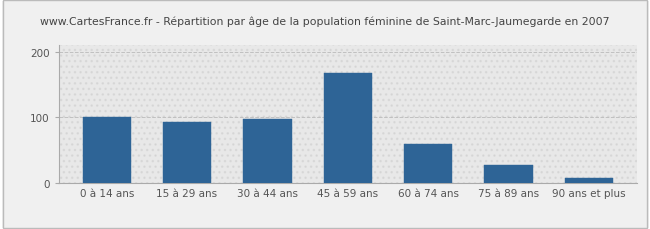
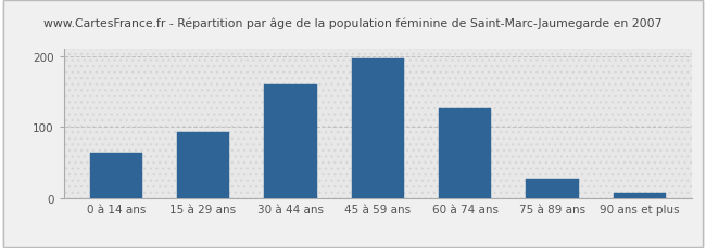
0 à 14 ans: 100 -> 64
30 à 44 ans: 97 -> 160
45 à 59 ans: 168 -> 196
60 à 74 ans: 60 -> 126
